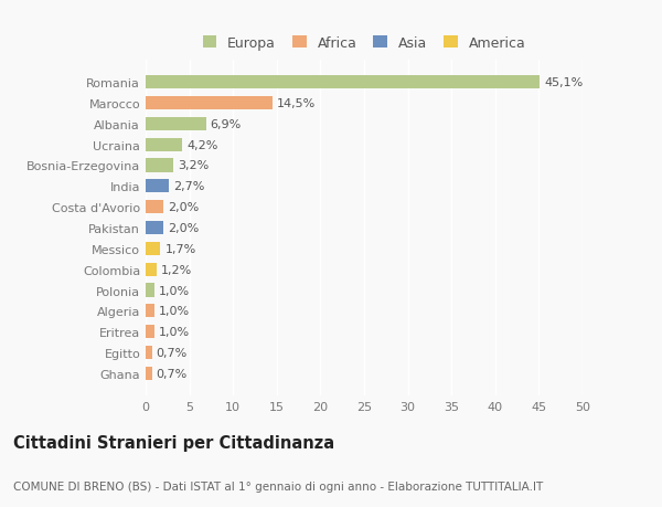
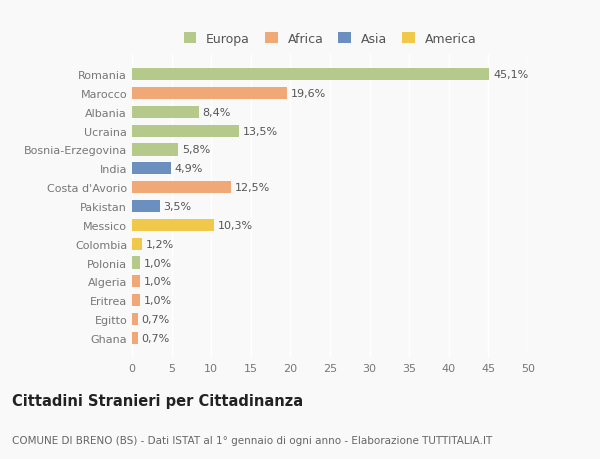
Marocco: 14,5% -> 19,6%
Albania: 6,9% -> 8,4%
Ucraina: 4,2% -> 13,5%
Bosnia-Erzegovina: 3,2% -> 5,8%
India: 2,7% -> 4,9%
Costa d'Avorio: 2,0% -> 12,5%
Pakistan: 2,0% -> 3,5%
Messico: 1,7% -> 10,3%
